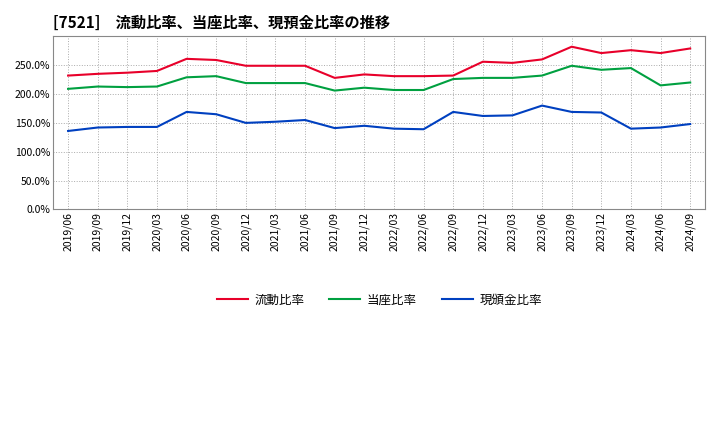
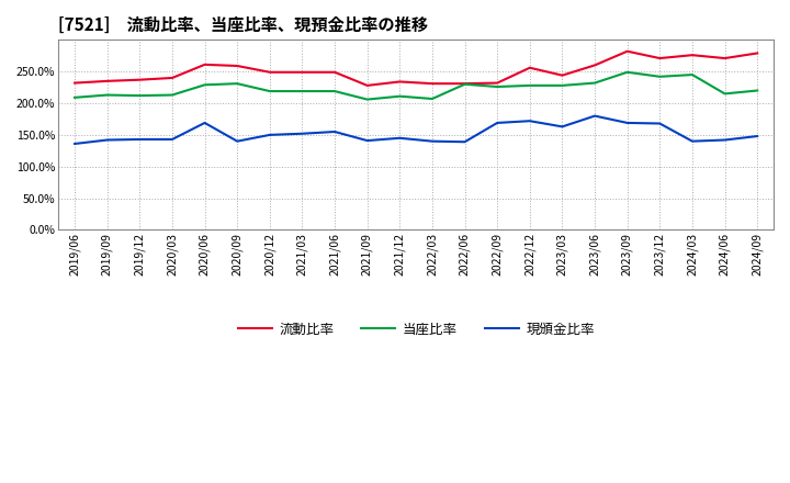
現頒金比率/2020/09: 165% -> 140%
当座比率/2022/06: 207% -> 230%
現頒金比率/2022/12: 162% -> 172%
流動比率/2023/03: 254% -> 244%
